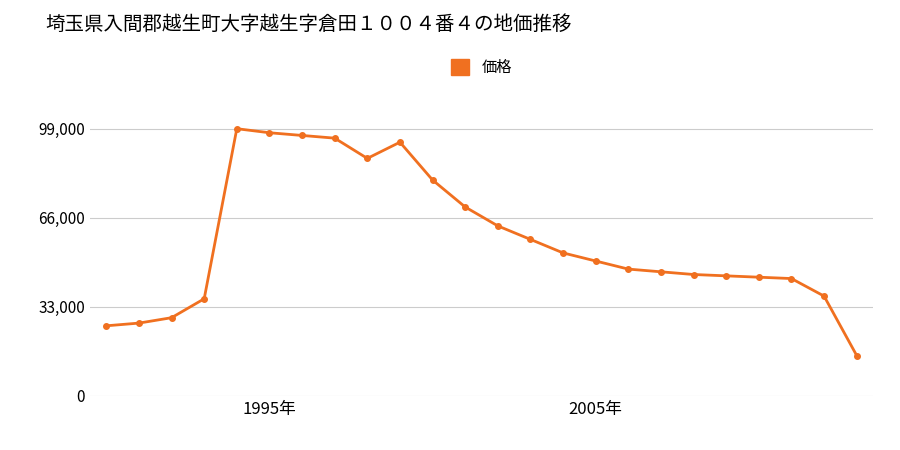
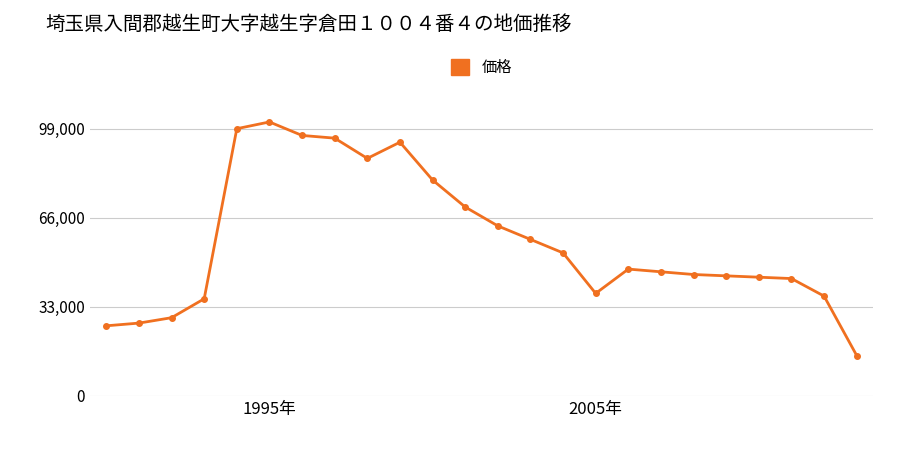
1995年: 97,500 -> 101,500
2005年: 50,000 -> 38,000
